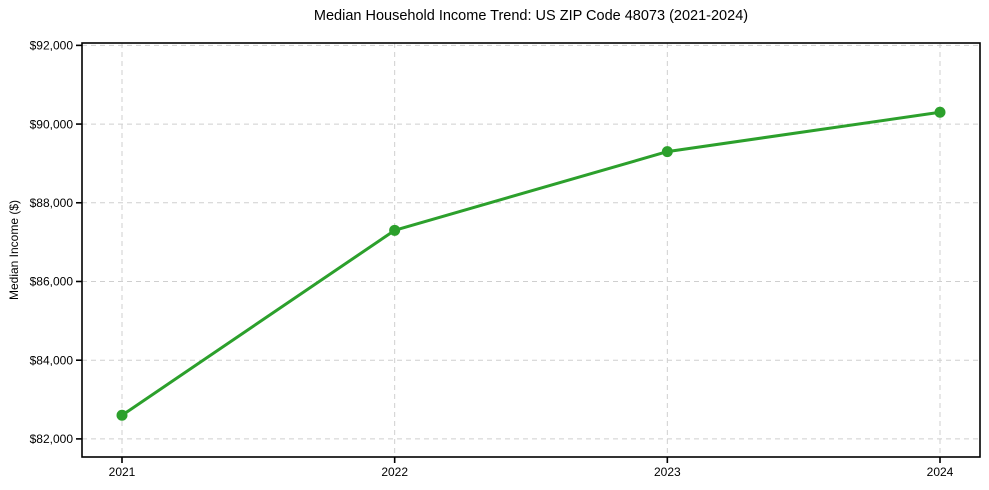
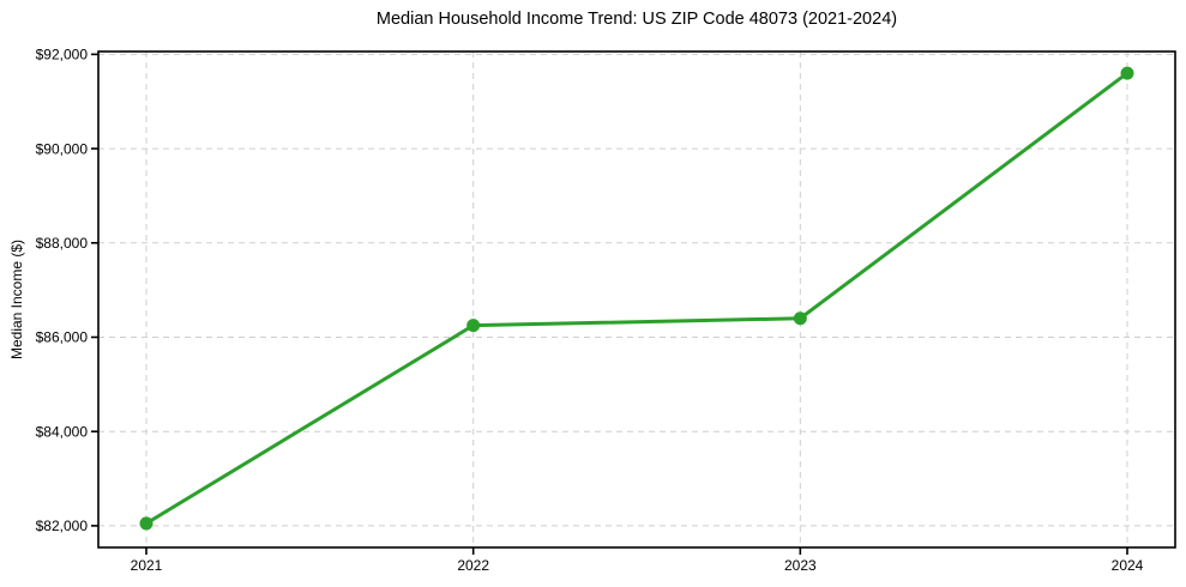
2021: $82600 -> $82000
2022: $87300 -> $86200
2023: $89300 -> $86400
2024: $90300 -> $91600
